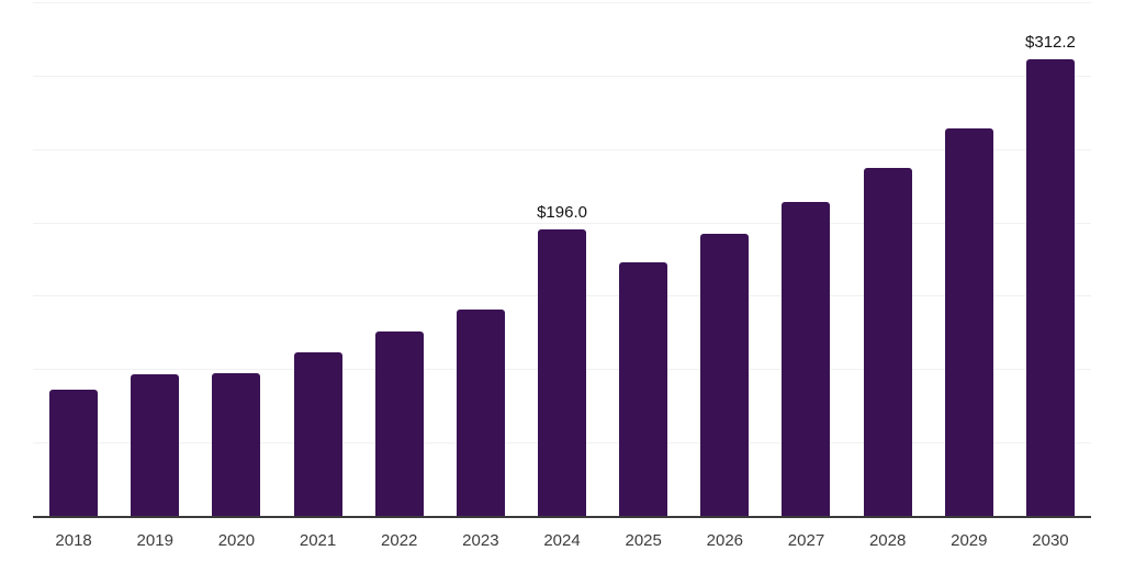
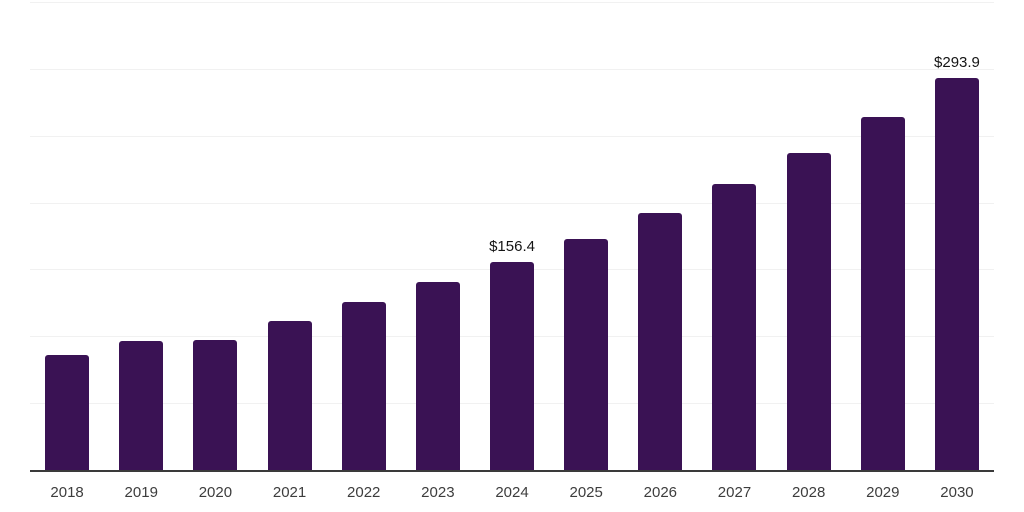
2024: $196.0 -> $156.4
2030: $312.2 -> $293.9
